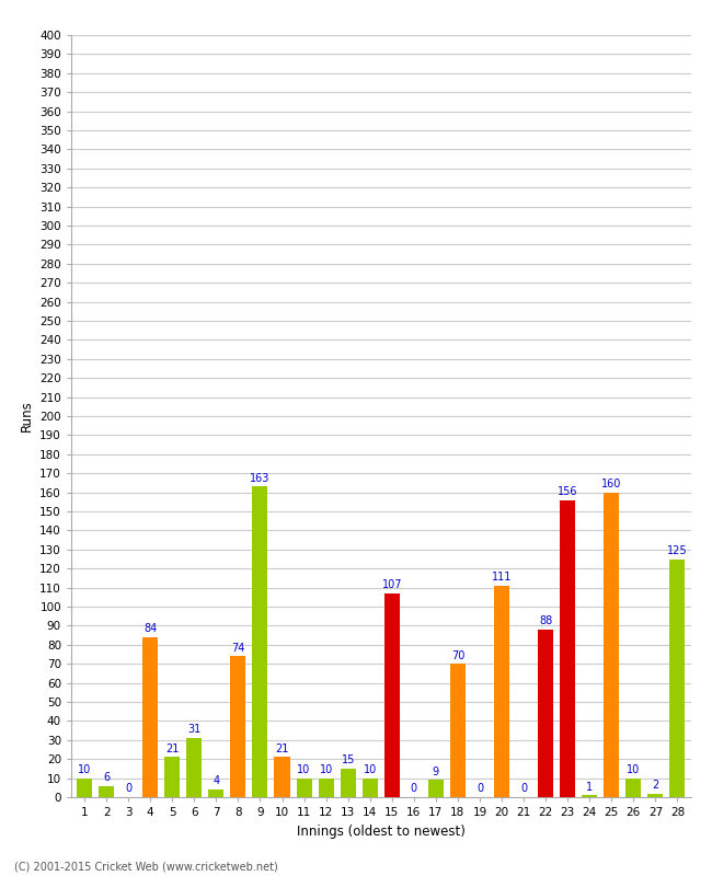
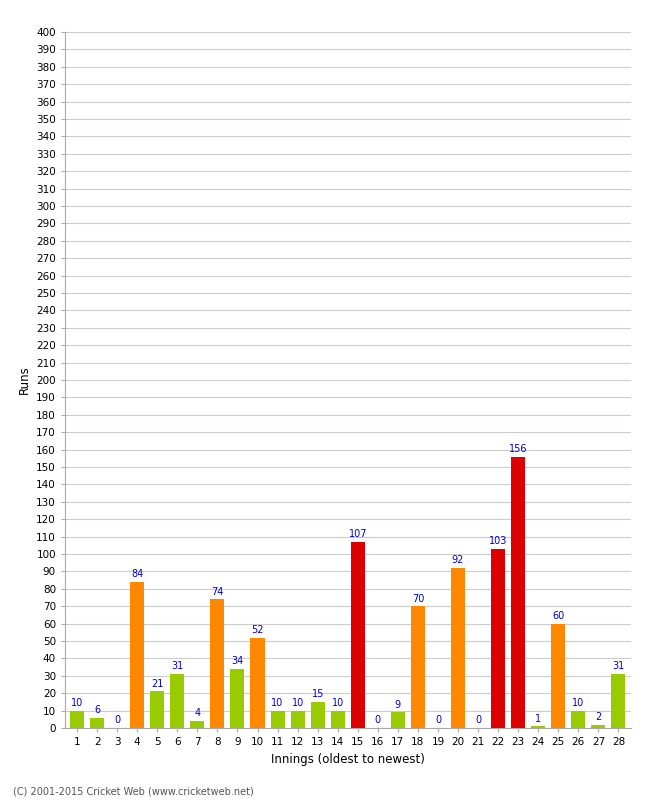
9: 163 -> 34
10: 21 -> 52
20: 111 -> 92
22: 88 -> 103
25: 160 -> 60
28: 125 -> 31
